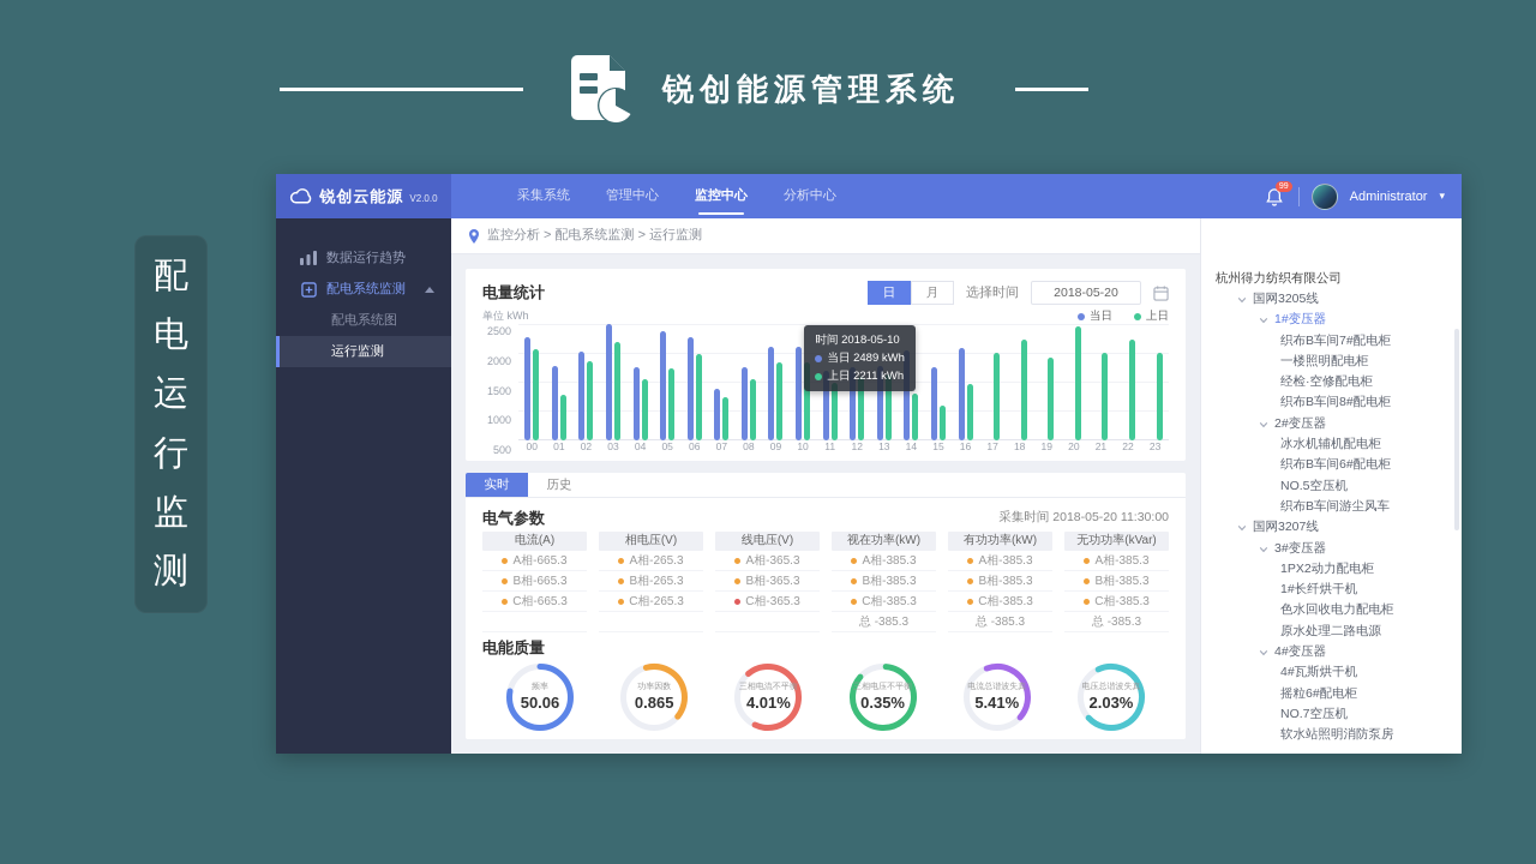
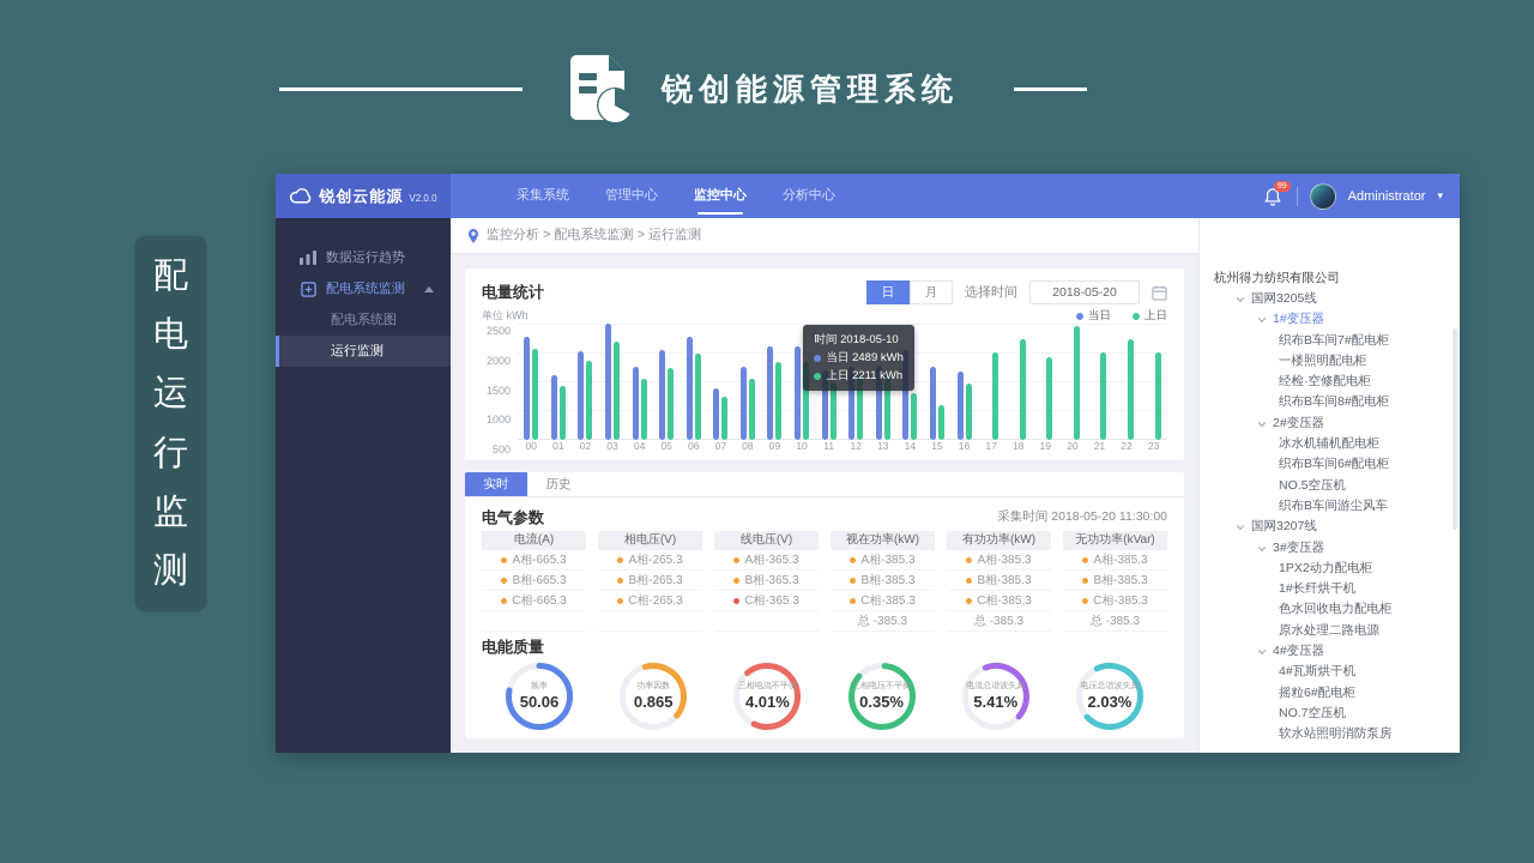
当日/01: 1800 -> 1600
上日/01: 1300 -> 1400
当日/05: 2400 -> 2100
当日/16: 2100 -> 1700
